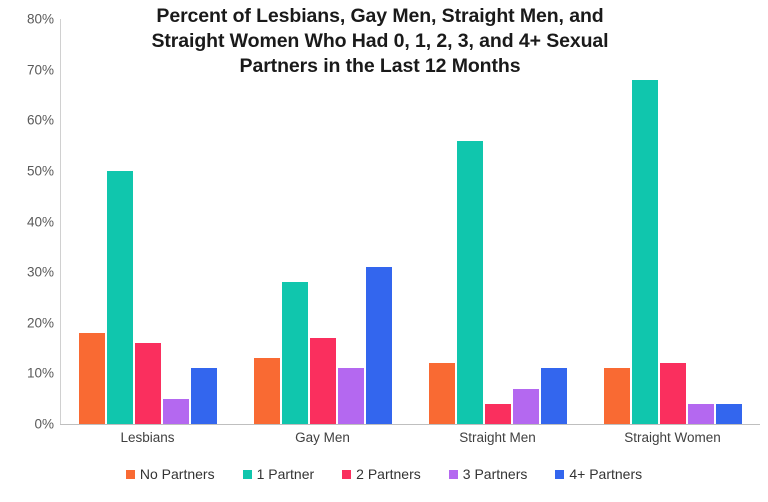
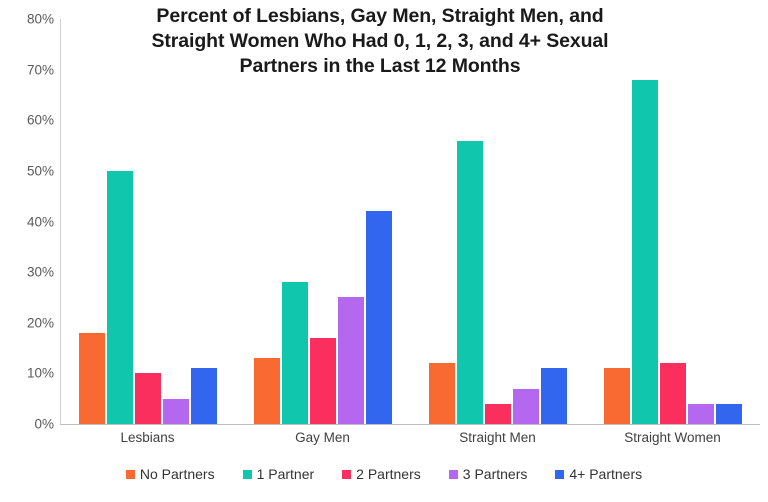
2 Partners/Lesbians: 16% -> 10%
3 Partners/Gay Men: 11% -> 25%
4+ Partners/Gay Men: 31% -> 42%
